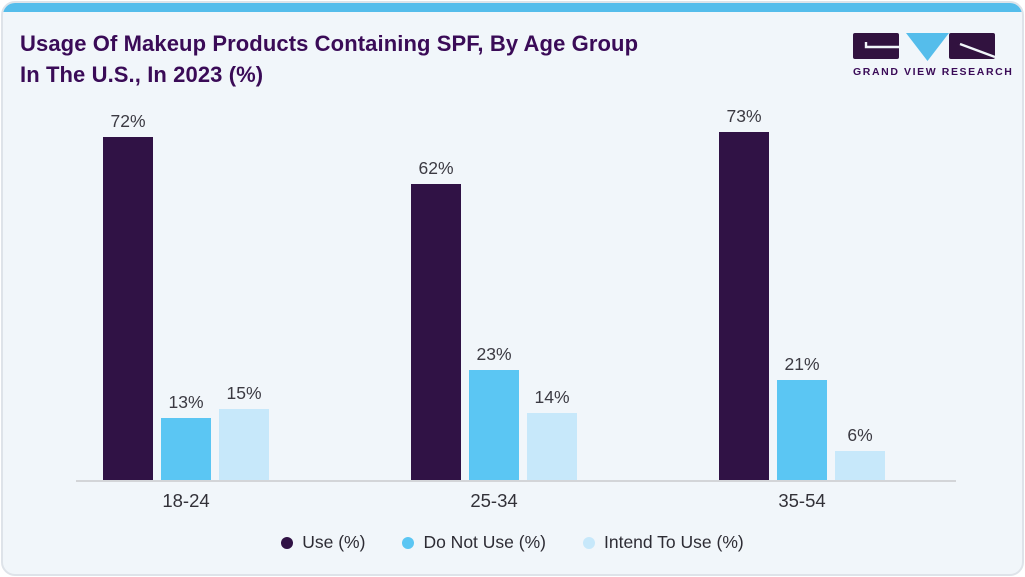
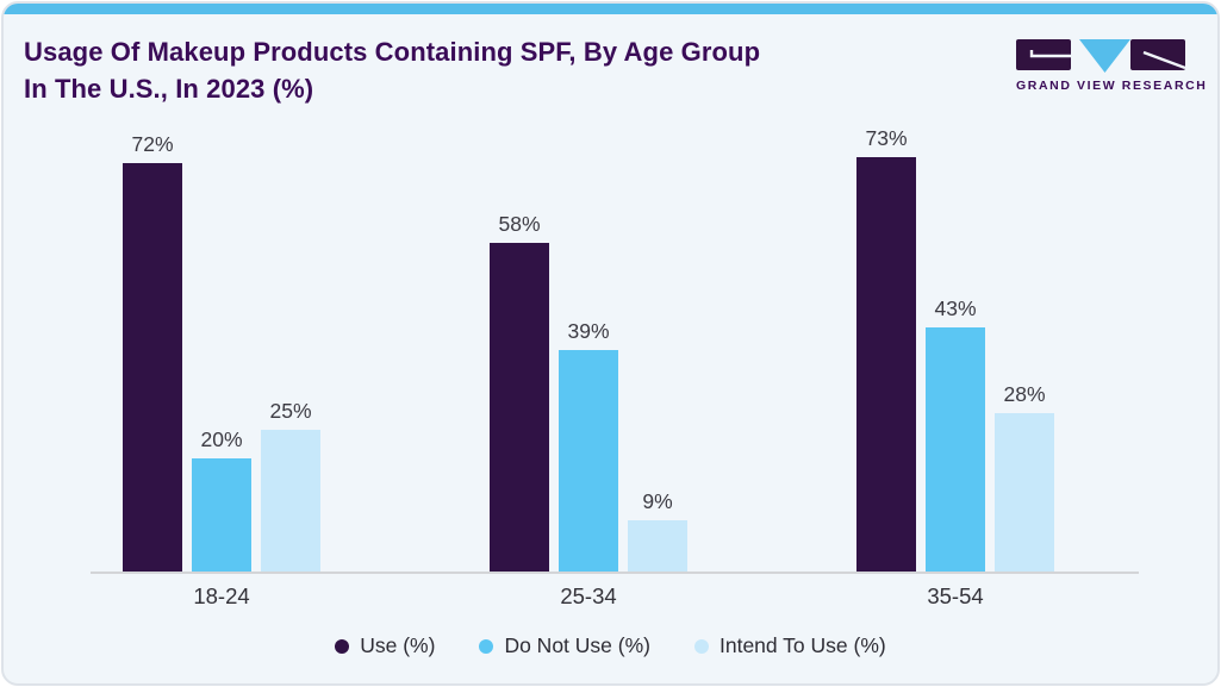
Do Not Use (%)/18-24: 13% -> 20%
Intend To Use (%)/18-24: 15% -> 25%
Use (%)/25-34: 62% -> 58%
Do Not Use (%)/25-34: 23% -> 39%
Intend To Use (%)/25-34: 14% -> 9%
Do Not Use (%)/35-54: 21% -> 43%
Intend To Use (%)/35-54: 6% -> 28%
